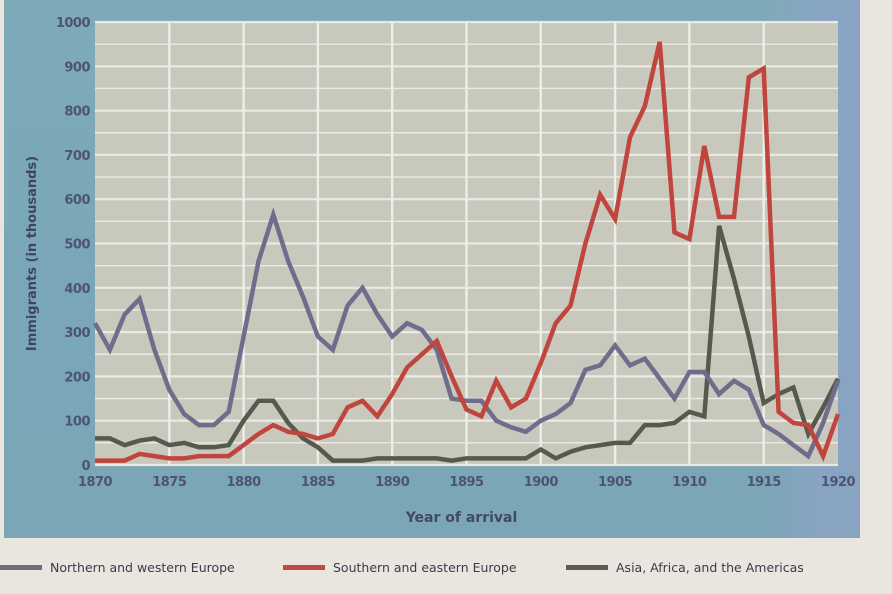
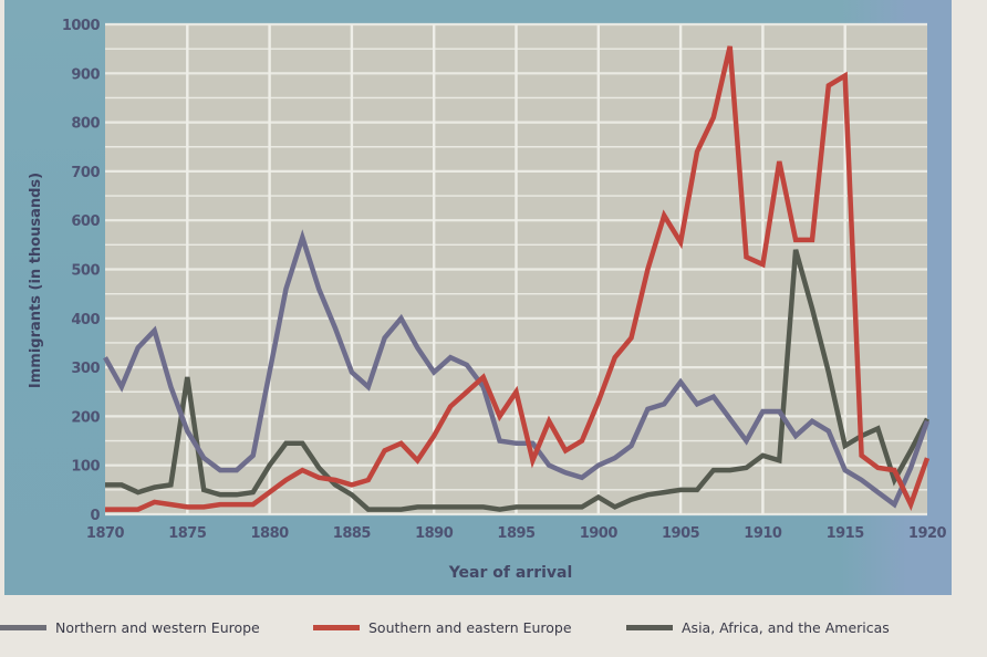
Asia, Africa, and the Americas/1875: 40 -> 280
Southern and eastern Europe/1895: 120 -> 250
